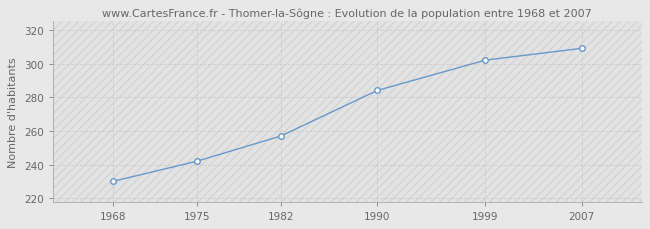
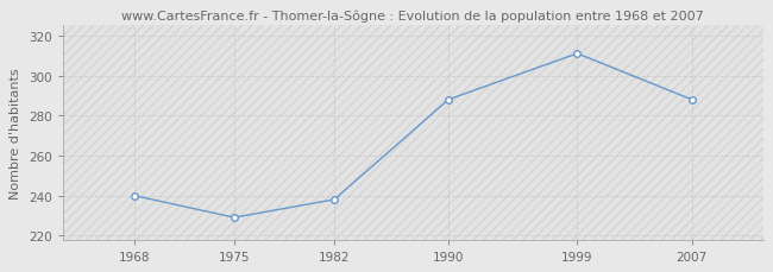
1968: 230 -> 240
1975: 242 -> 229
1982: 257 -> 238
1990: 284 -> 288
1999: 302 -> 311
2007: 309 -> 288
